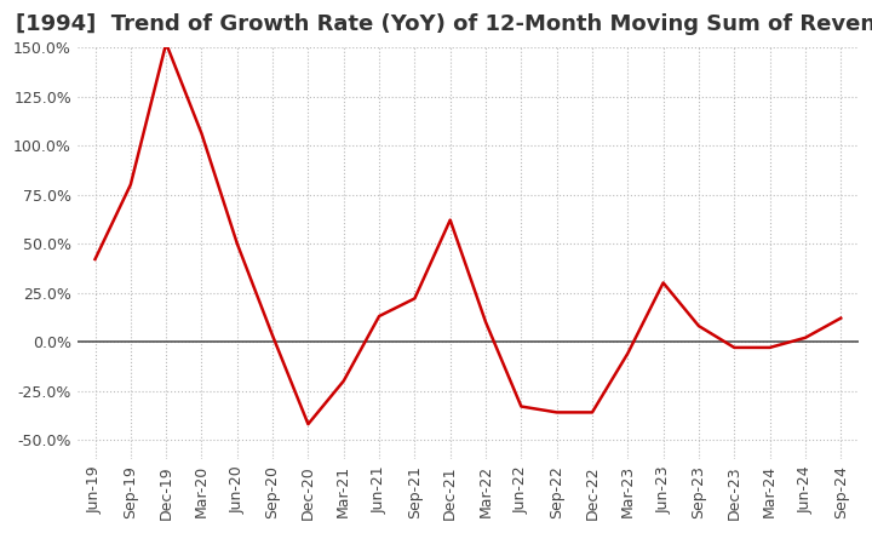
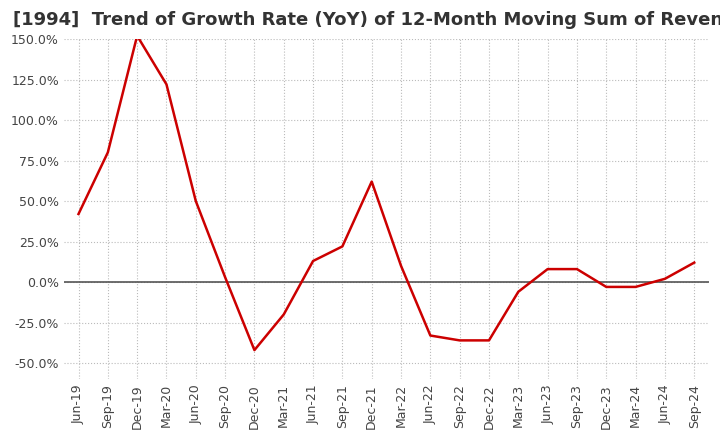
Mar-20: 106% -> 122%
Jun-23: 30% -> 8%
